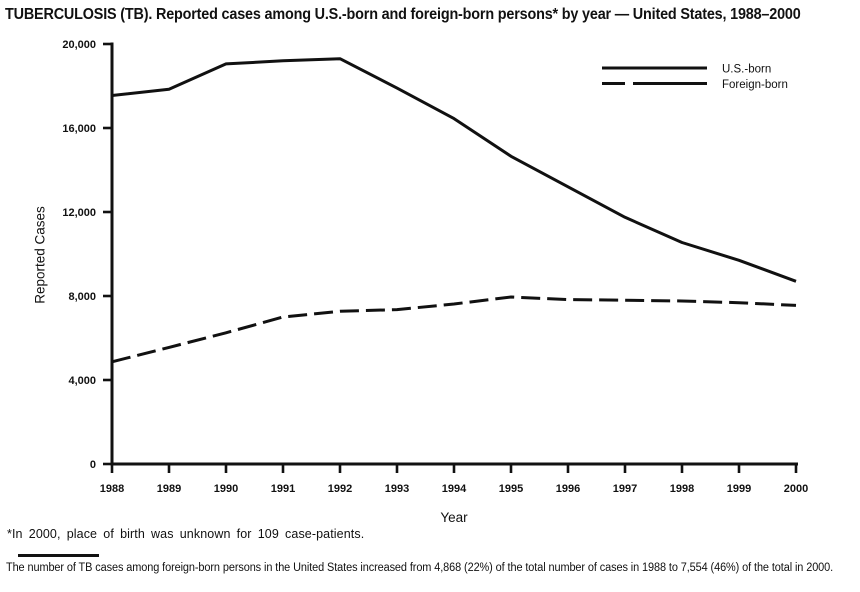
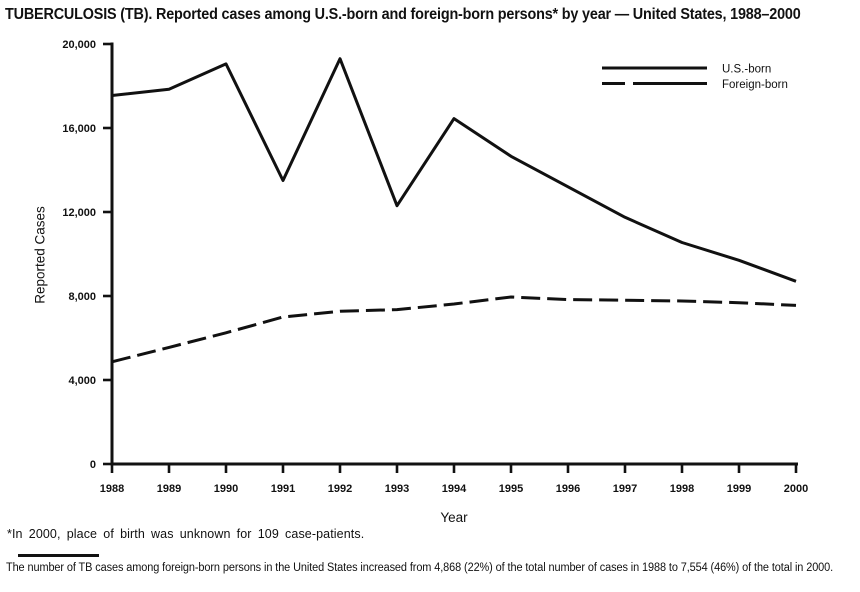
U.S.-born/1991: 19200 -> 13500
U.S.-born/1993: 17900 -> 12300
